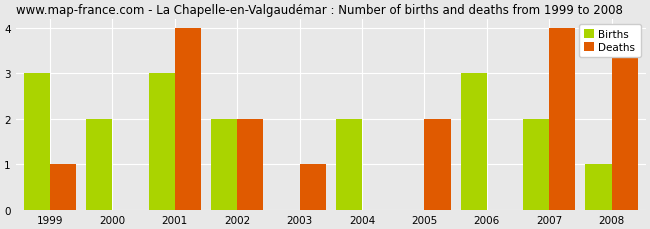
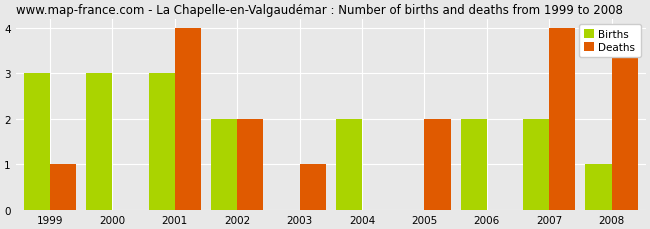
Births/2000: 2 -> 3
Births/2006: 3 -> 2
